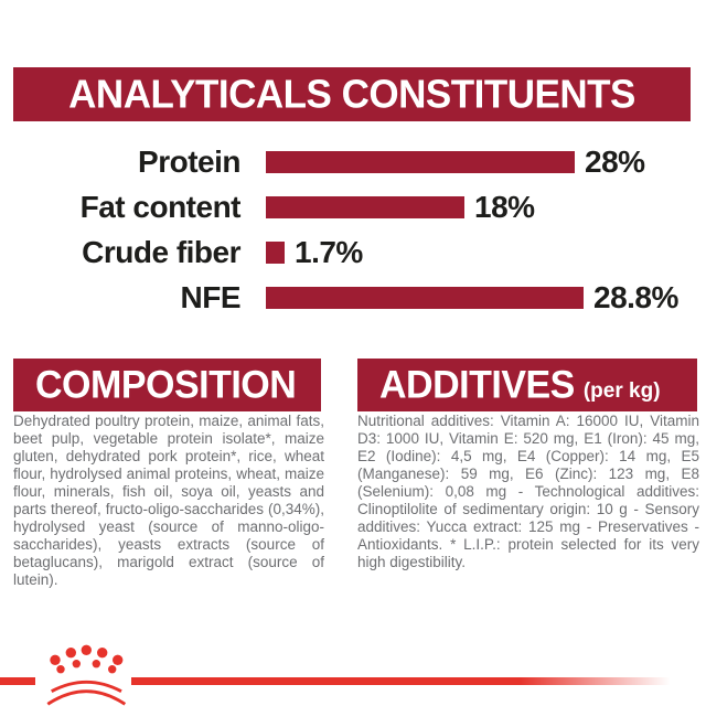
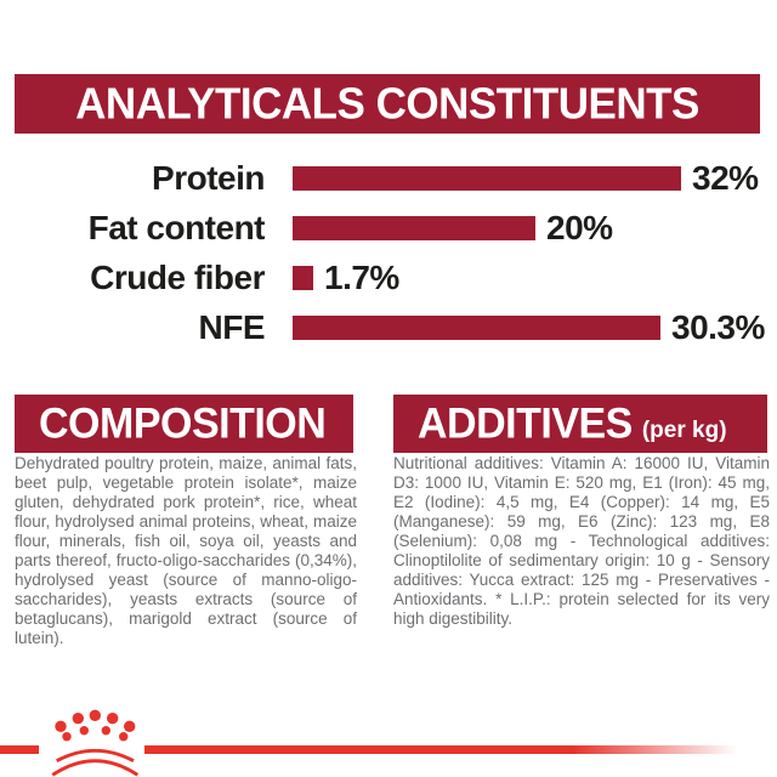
Protein: 28% -> 32%
Fat content: 18% -> 20%
NFE: 28.8% -> 30.3%
